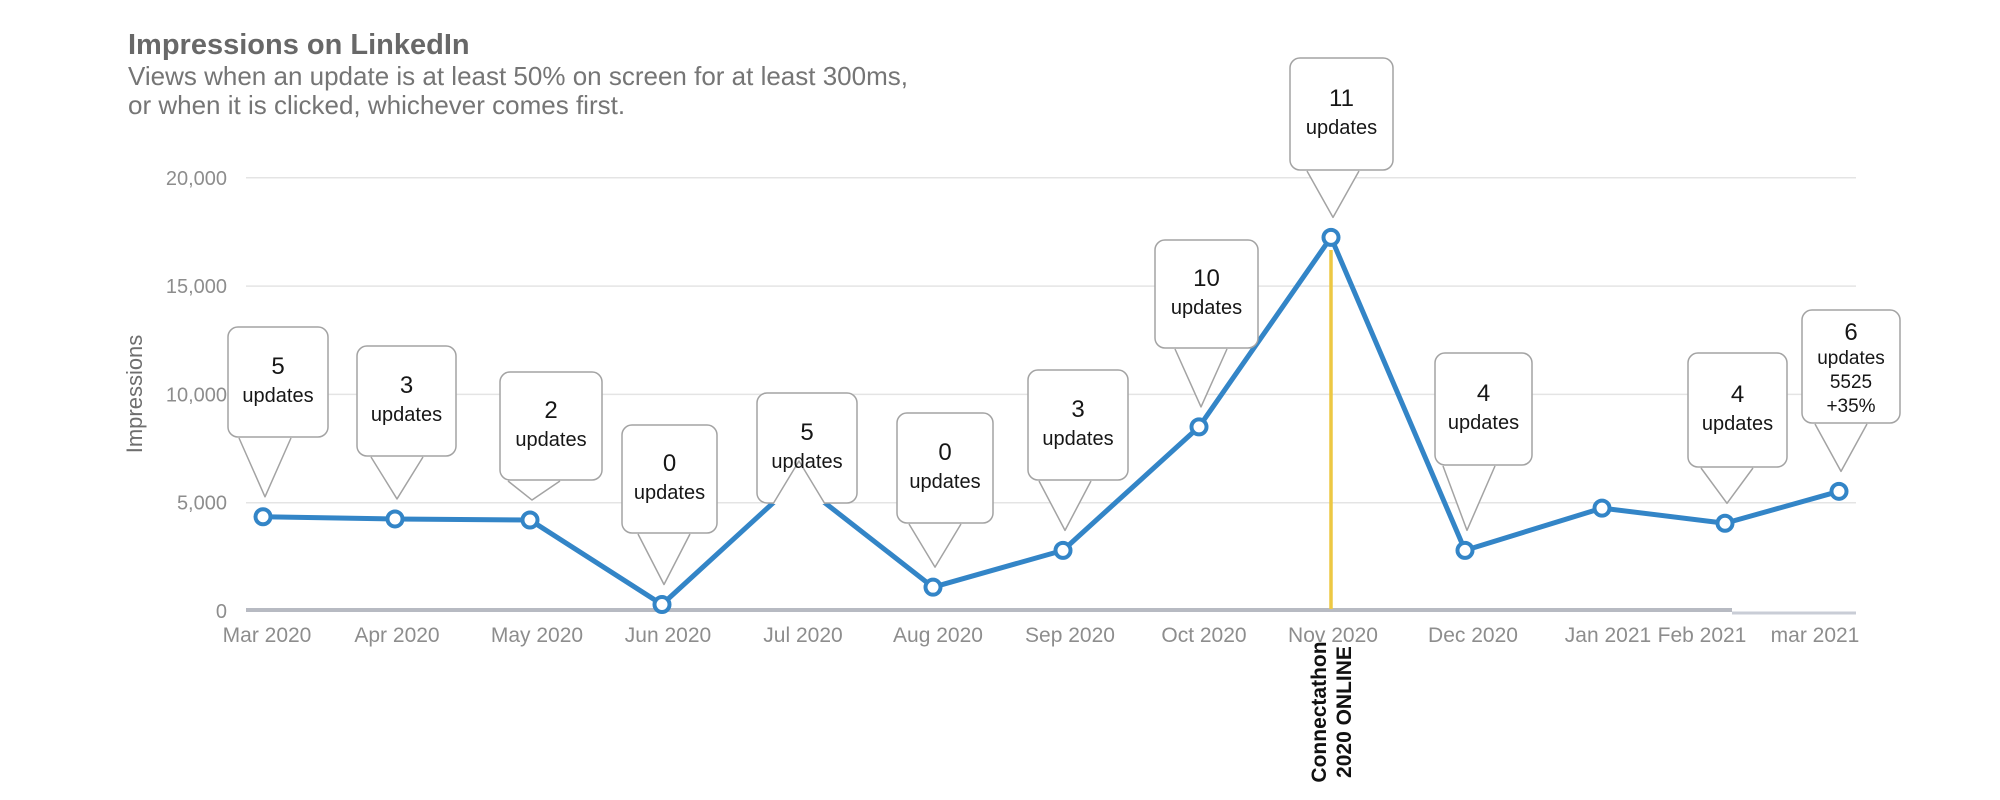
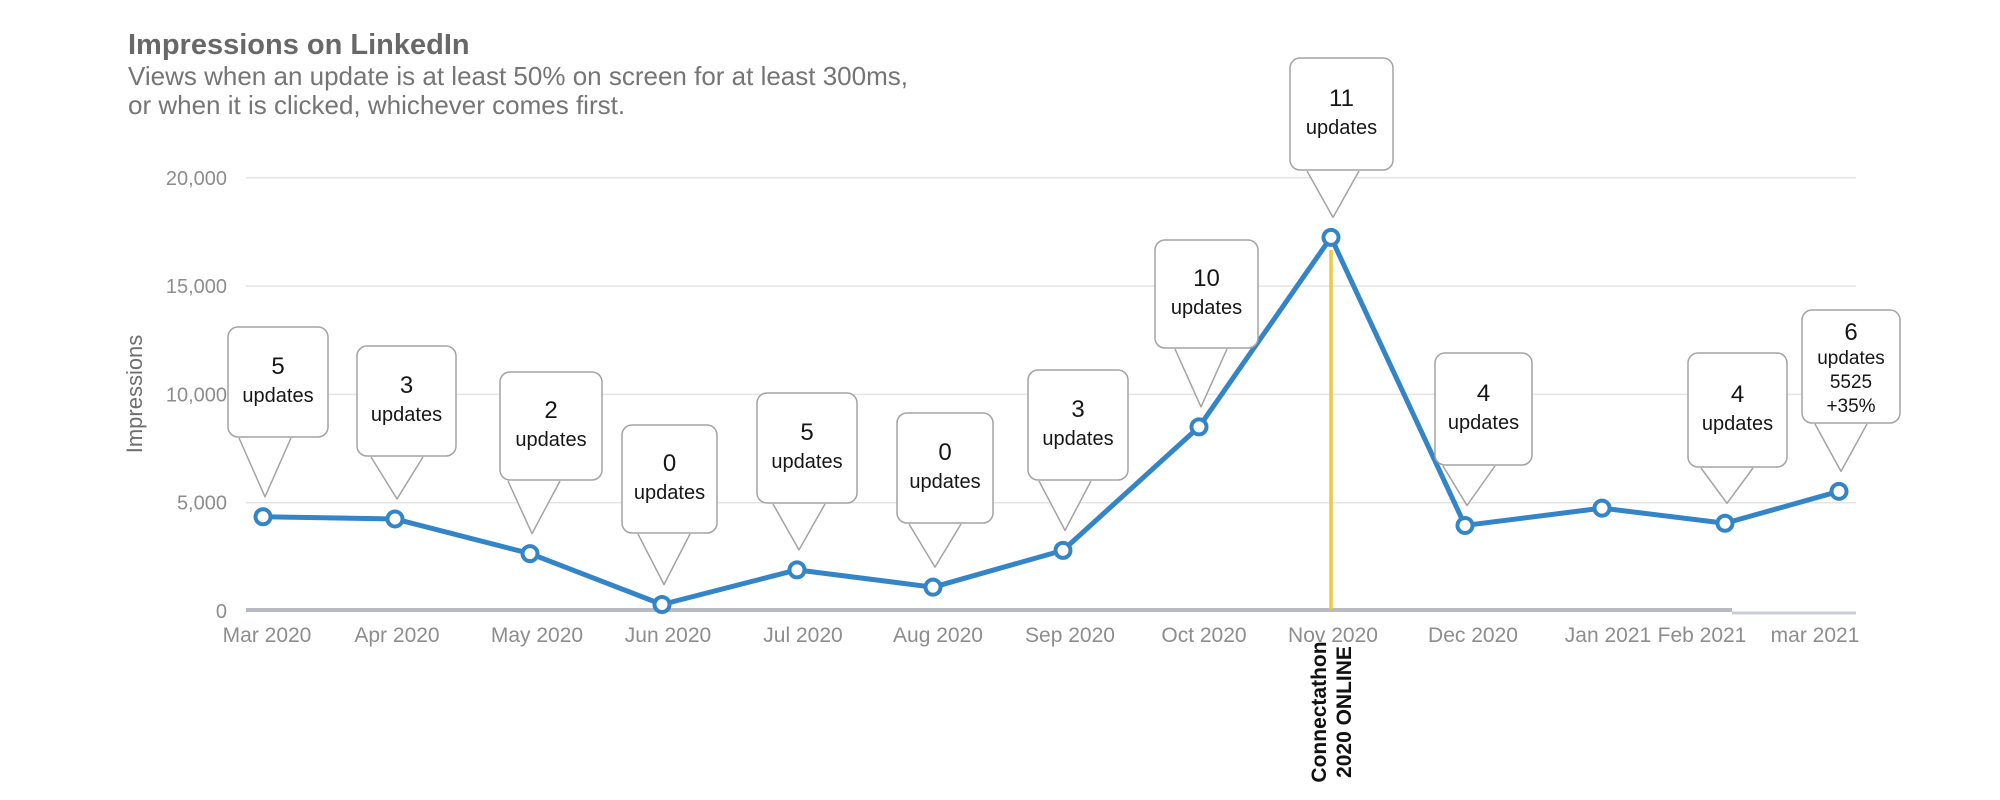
May 2020: 4200 -> 2600
Jul 2020: 6000 -> 1900
Dec 2020: 2800 -> 4000
